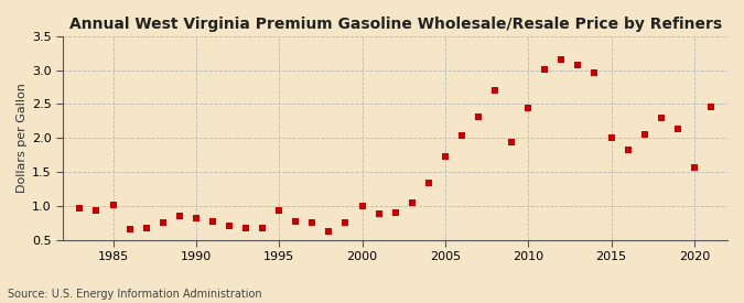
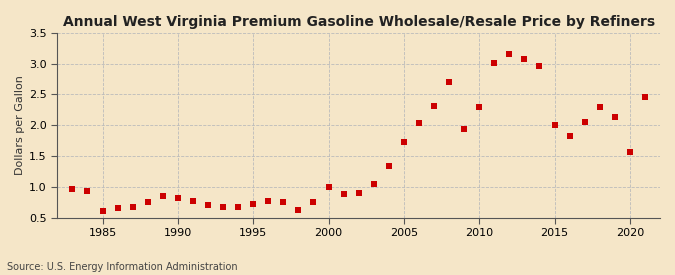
1985: 1.02 -> 0.60
1995: 0.94 -> 0.72
2010: 2.44 -> 2.30
